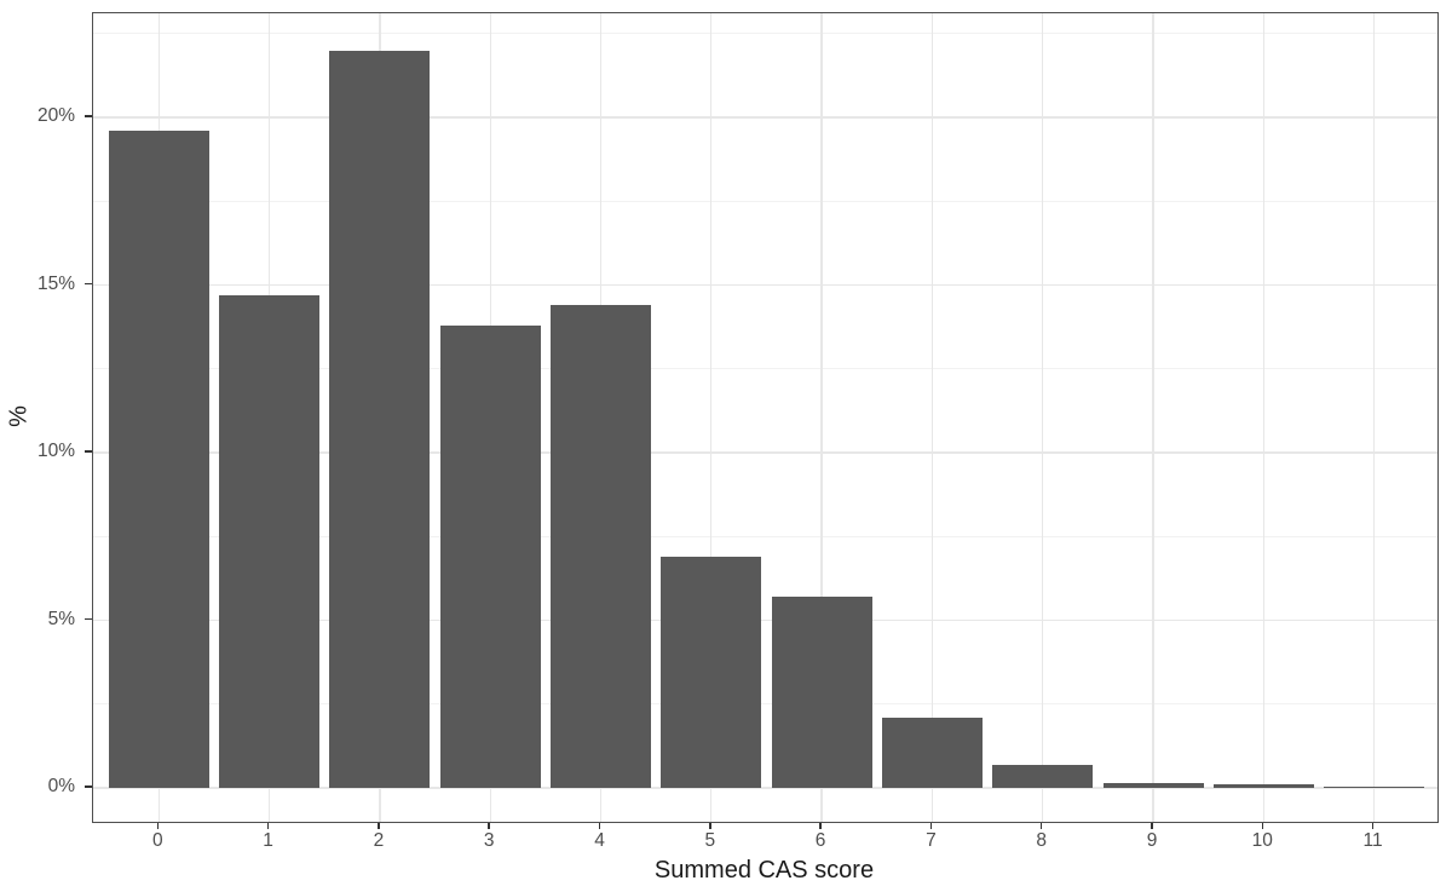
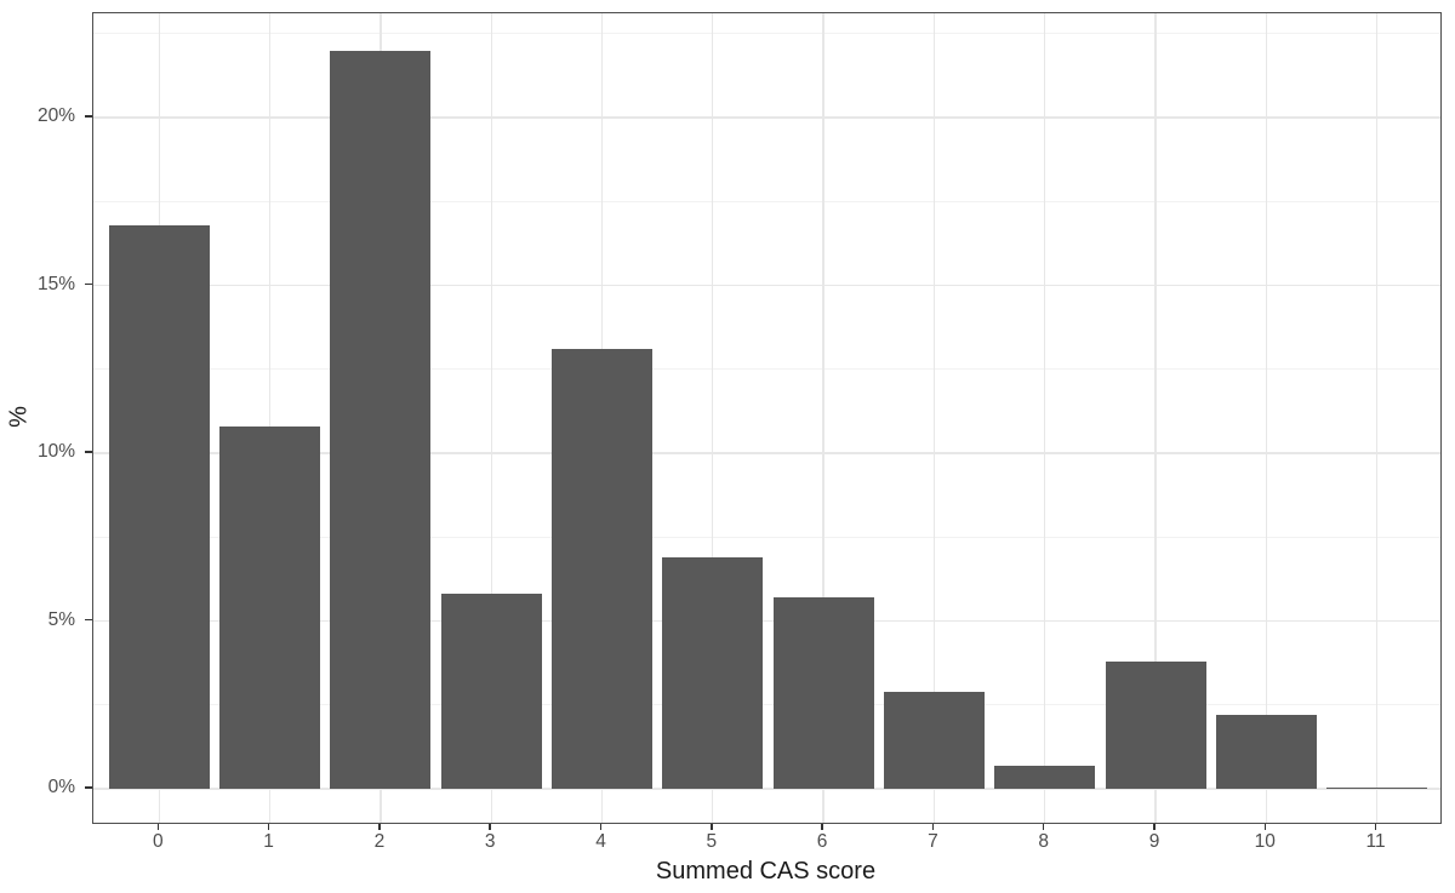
0: 19.6% -> 16.8%
1: 14.7% -> 10.8%
3: 13.8% -> 5.8%
4: 14.4% -> 13.1%
7: 2.1% -> 2.9%
9: 0.1% -> 3.8%
10: 0.1% -> 2.2%
